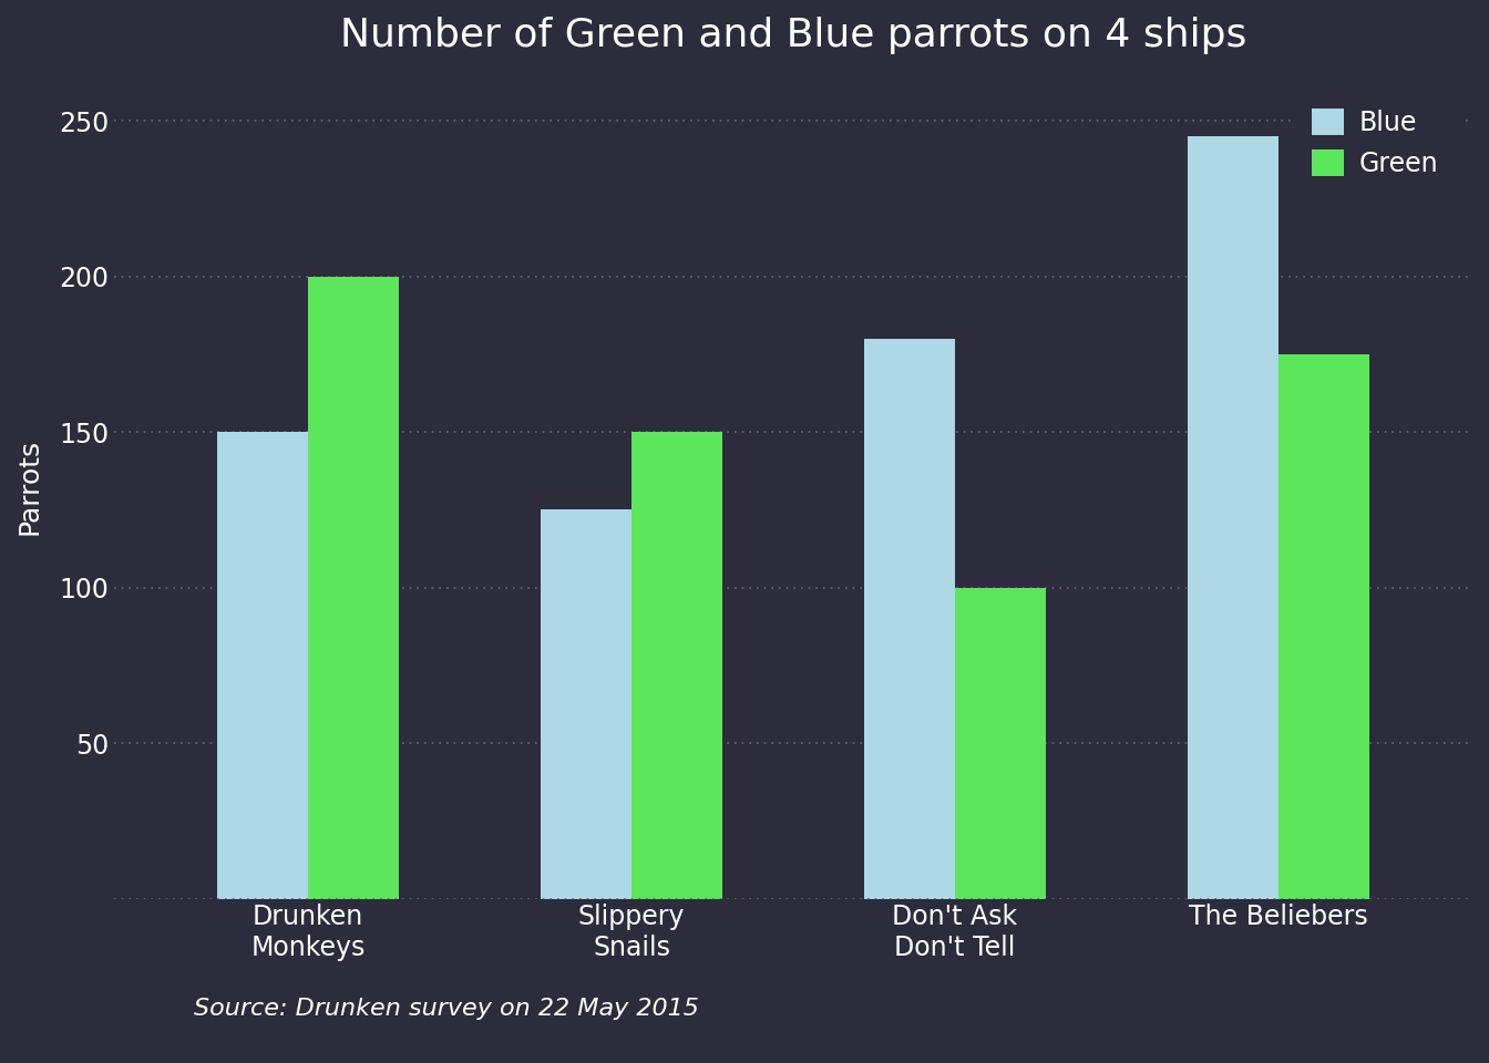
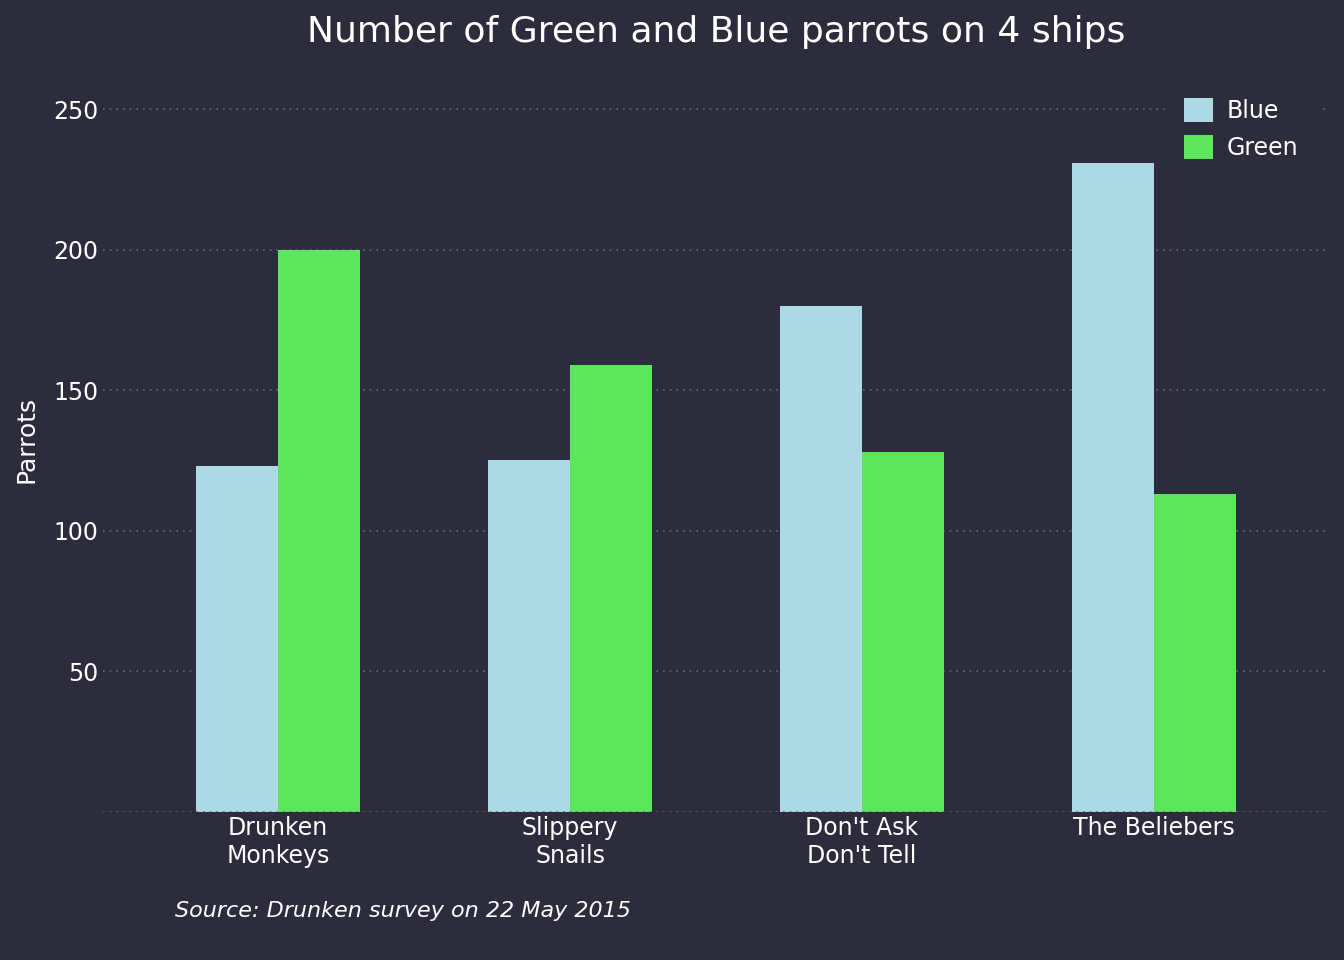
Blue/Drunken Monkeys: 150 -> 123
Green/Slippery Snails: 150 -> 159
Green/Don't Ask Don't Tell: 100 -> 128
Blue/The Beliebers: 245 -> 231
Green/The Beliebers: 175 -> 113
